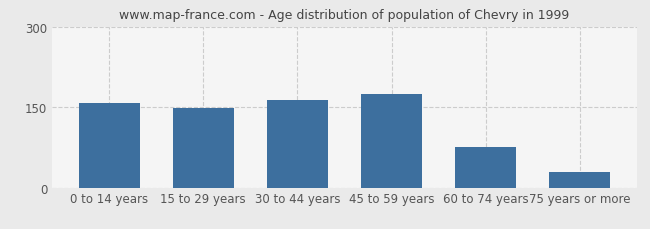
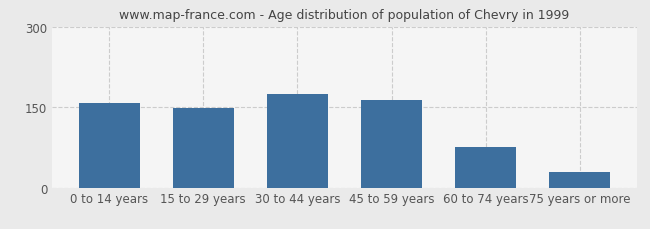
30 to 44 years: 164 -> 175
45 to 59 years: 174 -> 163
